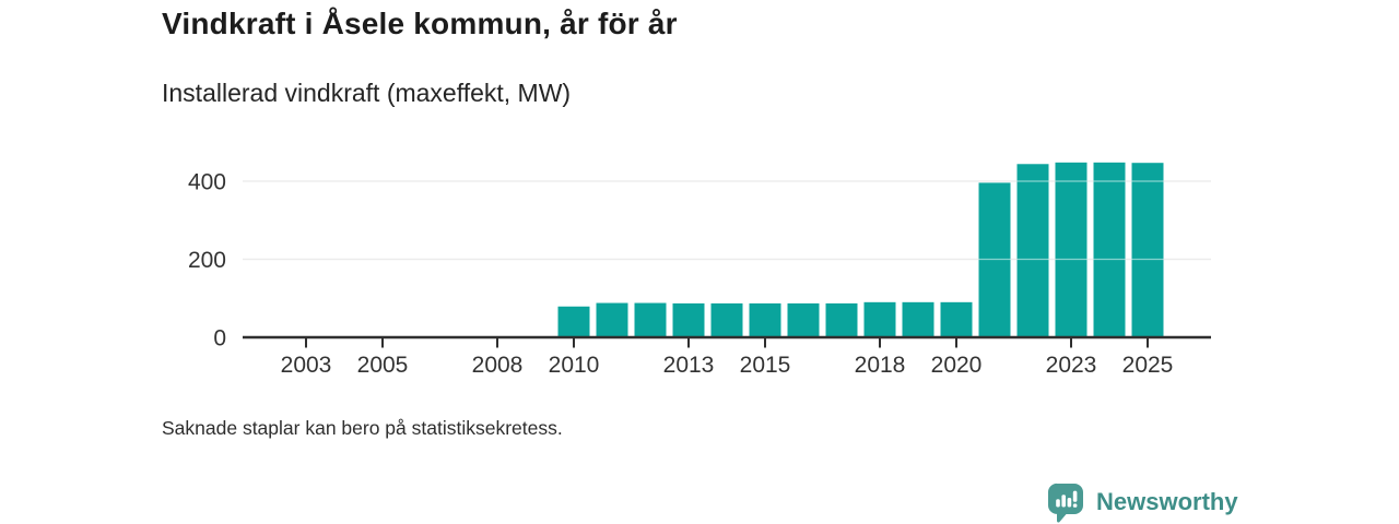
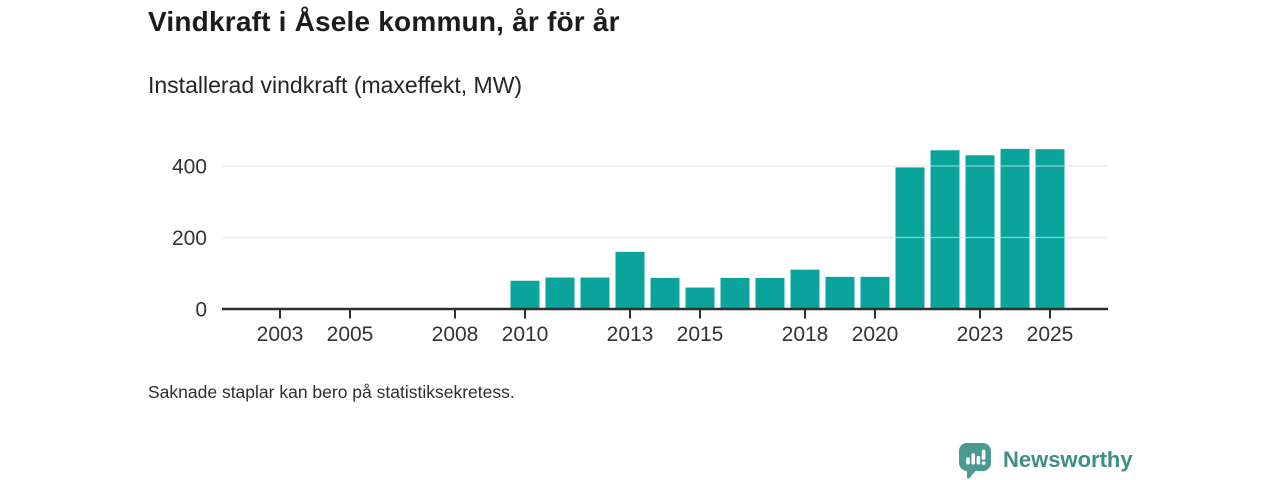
2013: 90 -> 160
2015: 90 -> 60
2018: 90 -> 110
2023: 450 -> 430
